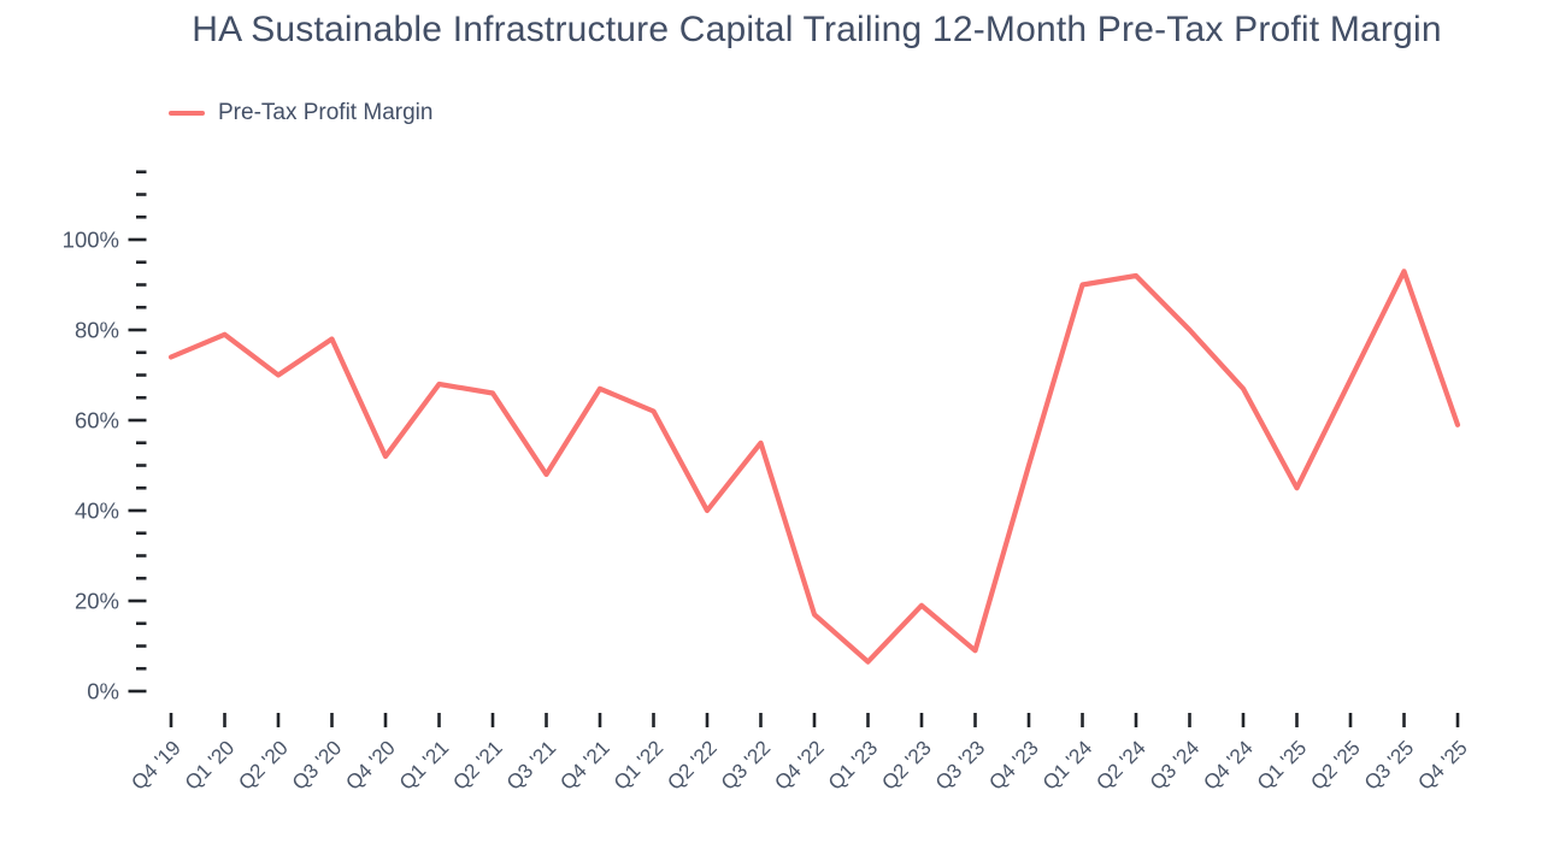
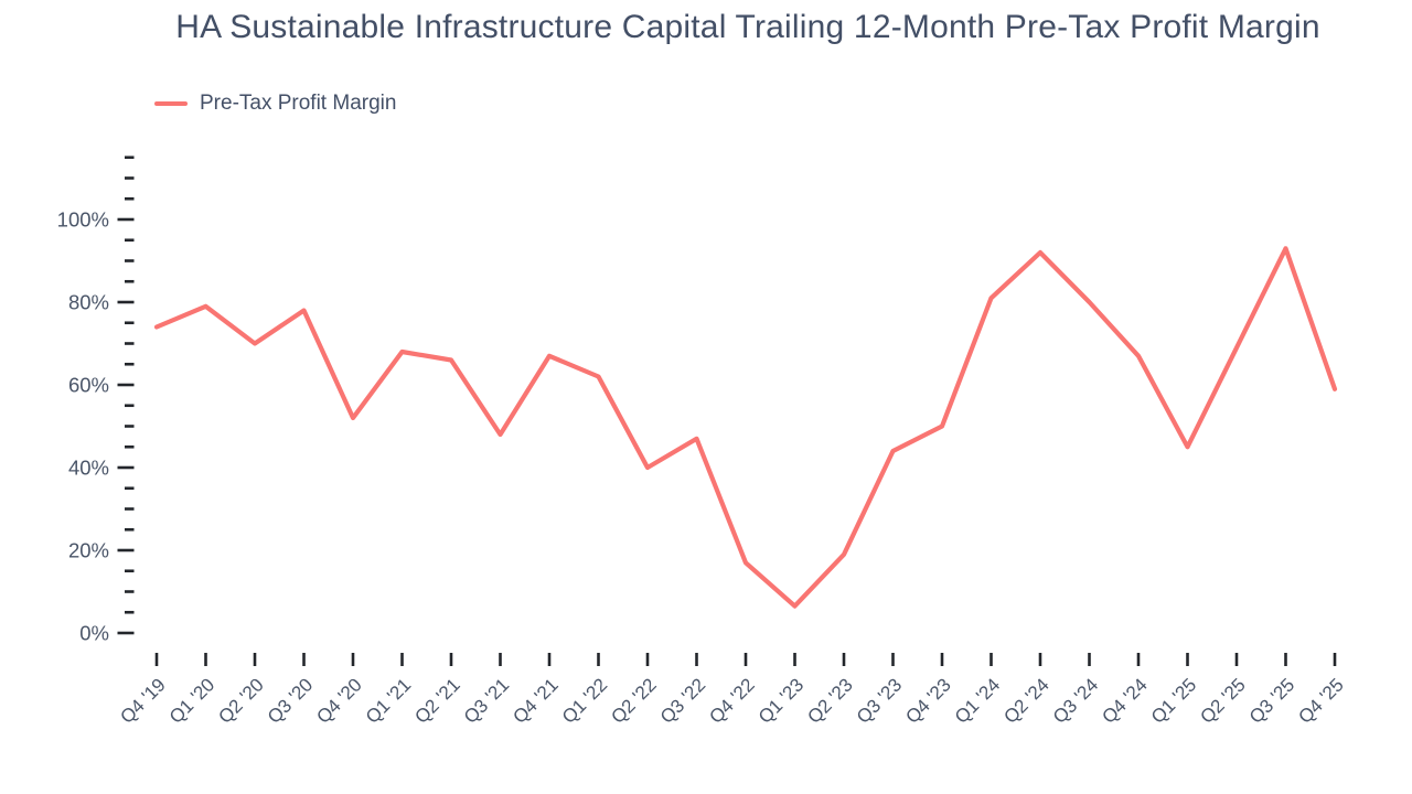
Q3 '22: 55% -> 47%
Q3 '23: 9% -> 44%
Q1 '24: 90% -> 81%
